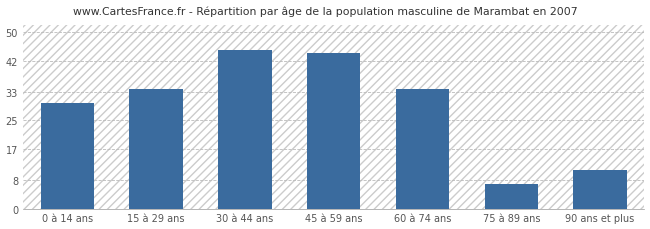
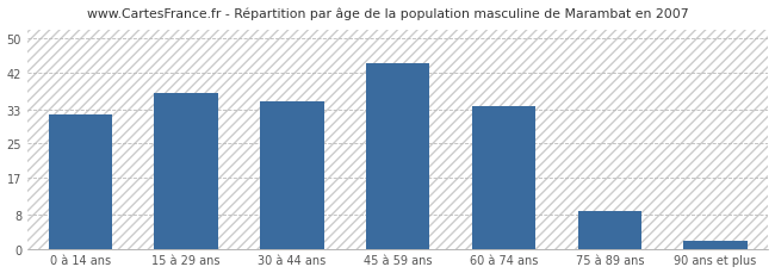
0 à 14 ans: 30 -> 32
15 à 29 ans: 34 -> 37
30 à 44 ans: 45 -> 35
75 à 89 ans: 7 -> 9
90 ans et plus: 11 -> 2
